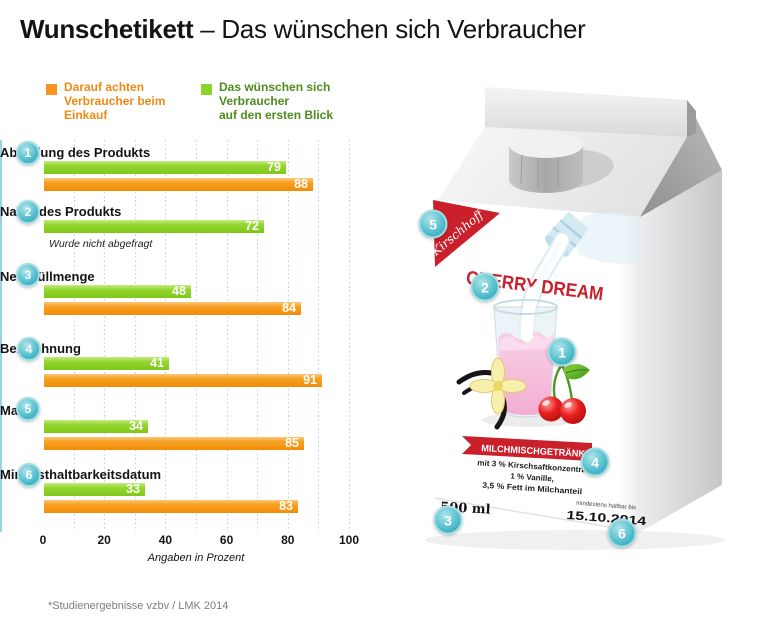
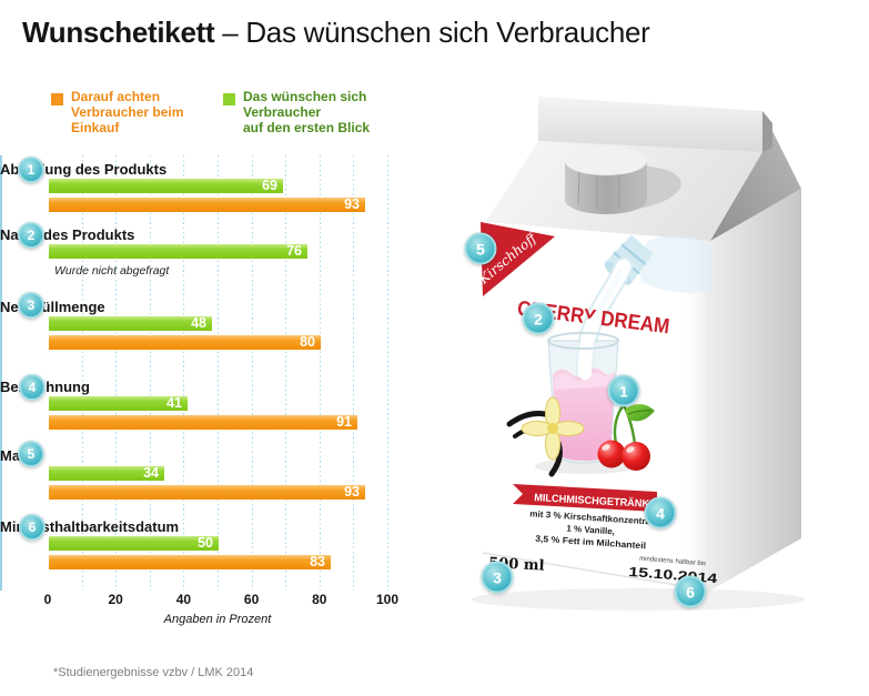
Darauf achten Verbraucher beim Einkauf/Abbildung des Produkts: 88 -> 93
Das wünschen sich Verbraucher auf den ersten Blick/Abbildung des Produkts: 79 -> 69
Das wünschen sich Verbraucher auf den ersten Blick/Name des Produkts: 72 -> 76
Darauf achten Verbraucher beim Einkauf/Nettofüllmenge: 84 -> 80
Darauf achten Verbraucher beim Einkauf/Marke: 85 -> 93
Das wünschen sich Verbraucher auf den ersten Blick/Mindesthaltbarkeitsdatum: 33 -> 50
